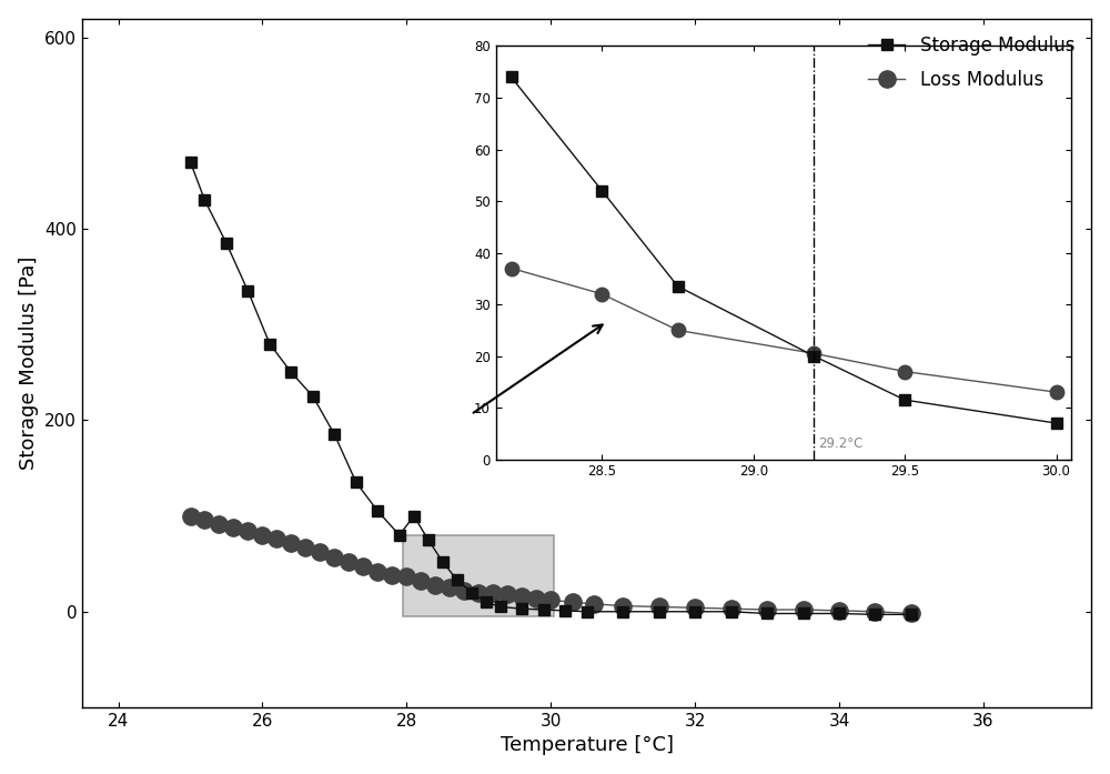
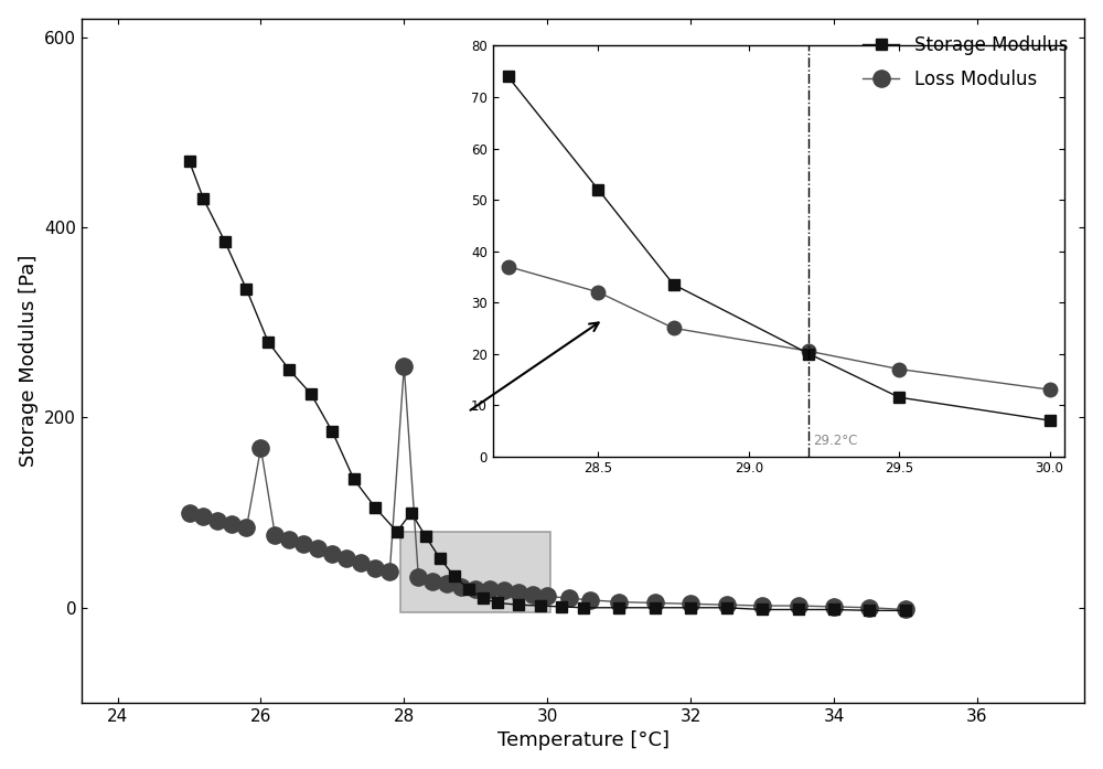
Loss Modulus/26: 80 -> 168
Loss Modulus/28: 37 -> 254
